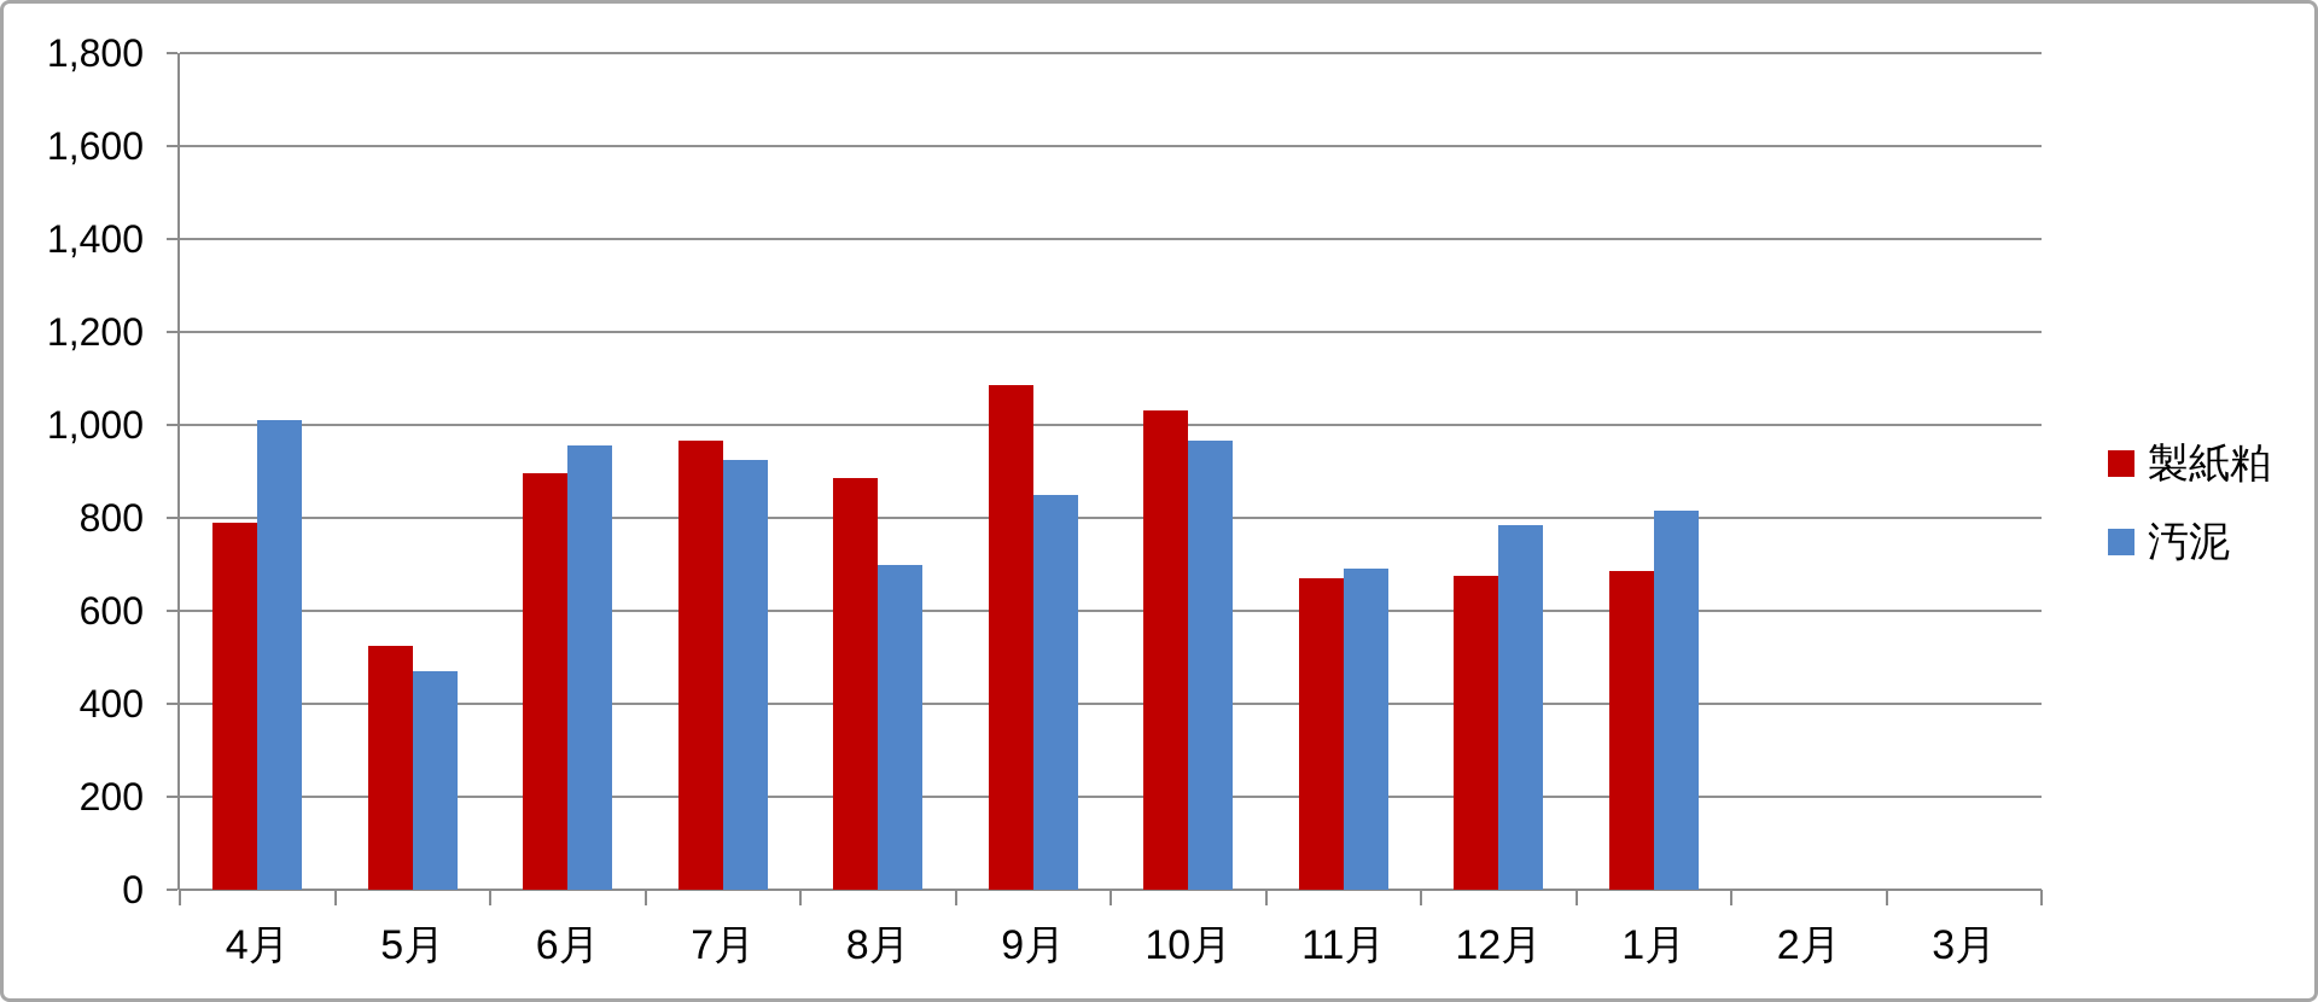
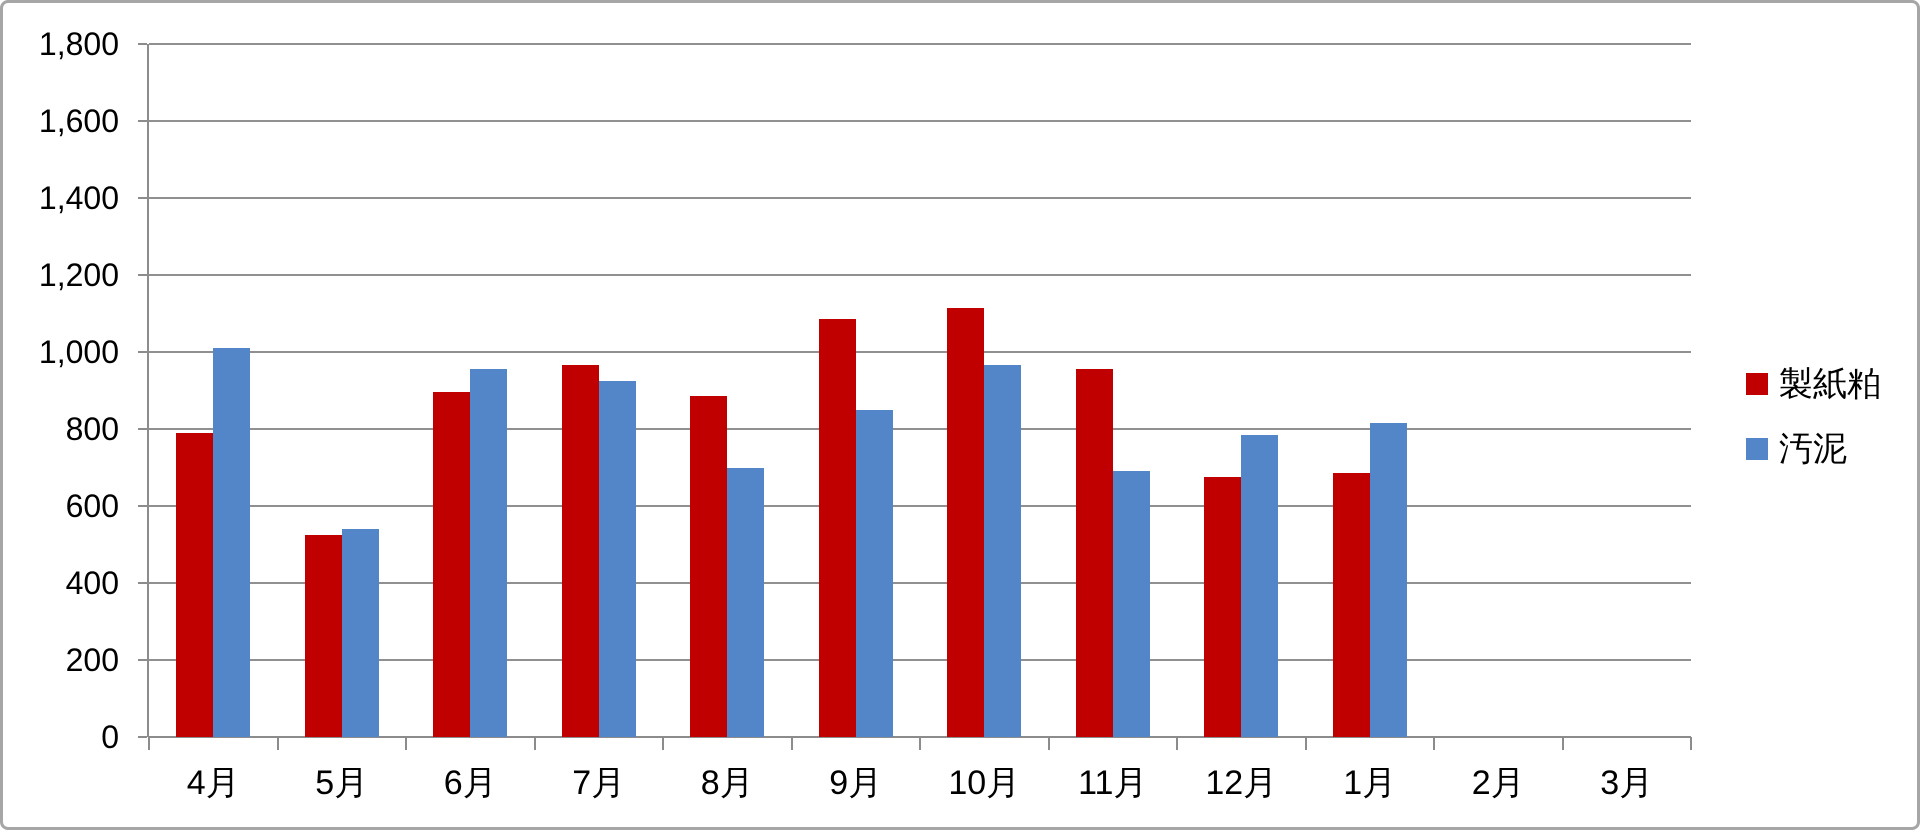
汚泥/5月: 470 -> 540
製紙粕/10月: 1030 -> 1120
製紙粕/11月: 670 -> 960
